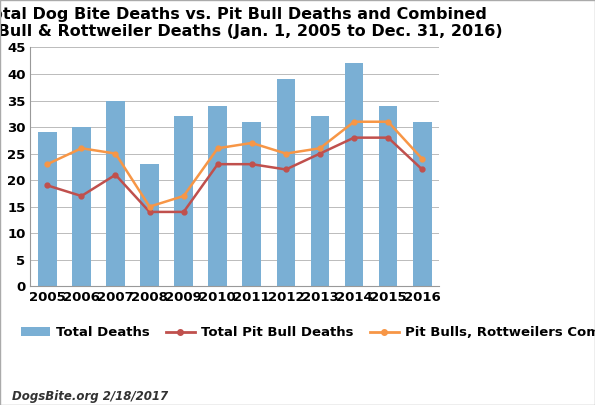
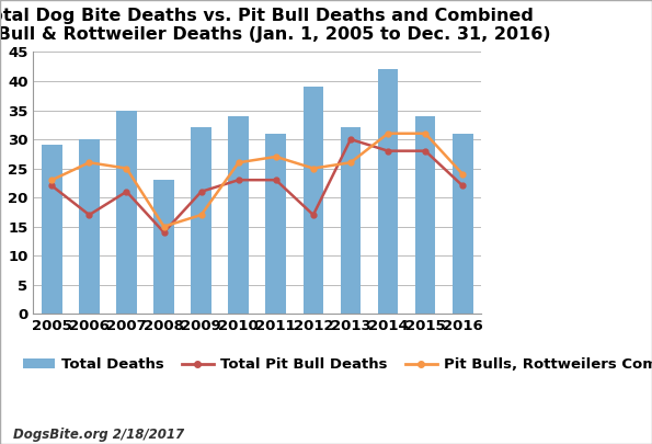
Total Pit Bull Deaths/2005: 19 -> 22
Total Pit Bull Deaths/2009: 14 -> 21
Total Pit Bull Deaths/2012: 22 -> 17
Total Pit Bull Deaths/2013: 25 -> 30
